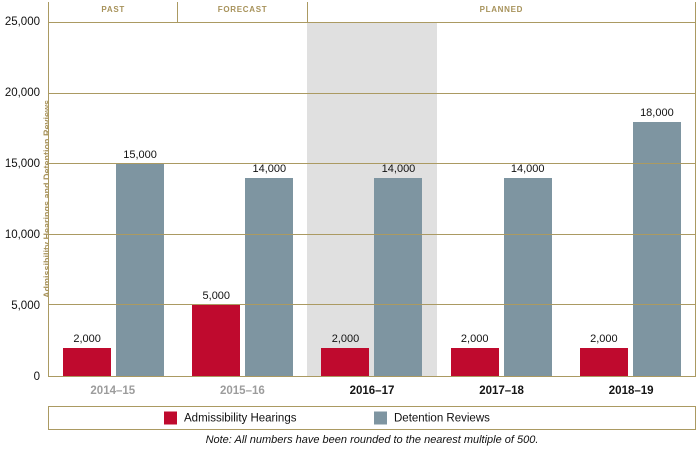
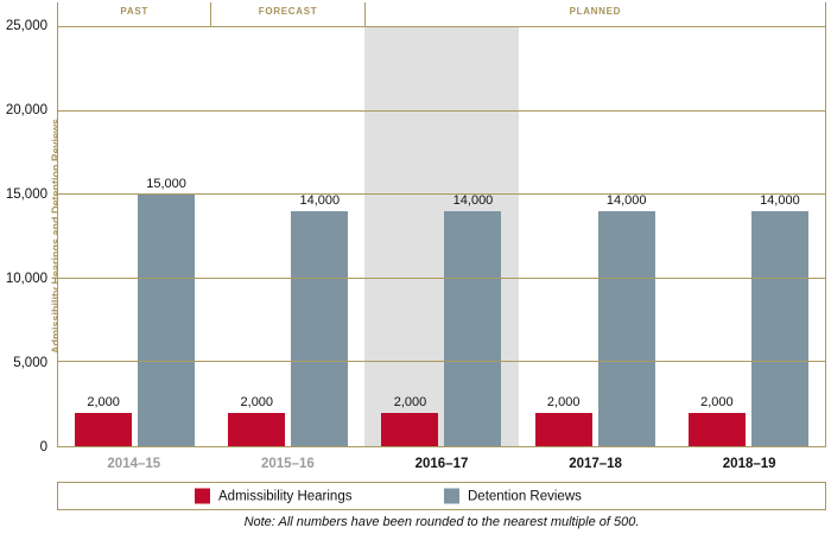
Admissibility Hearings/2015–16: 5,000 -> 2,000
Detention Reviews/2018–19: 18,000 -> 14,000
